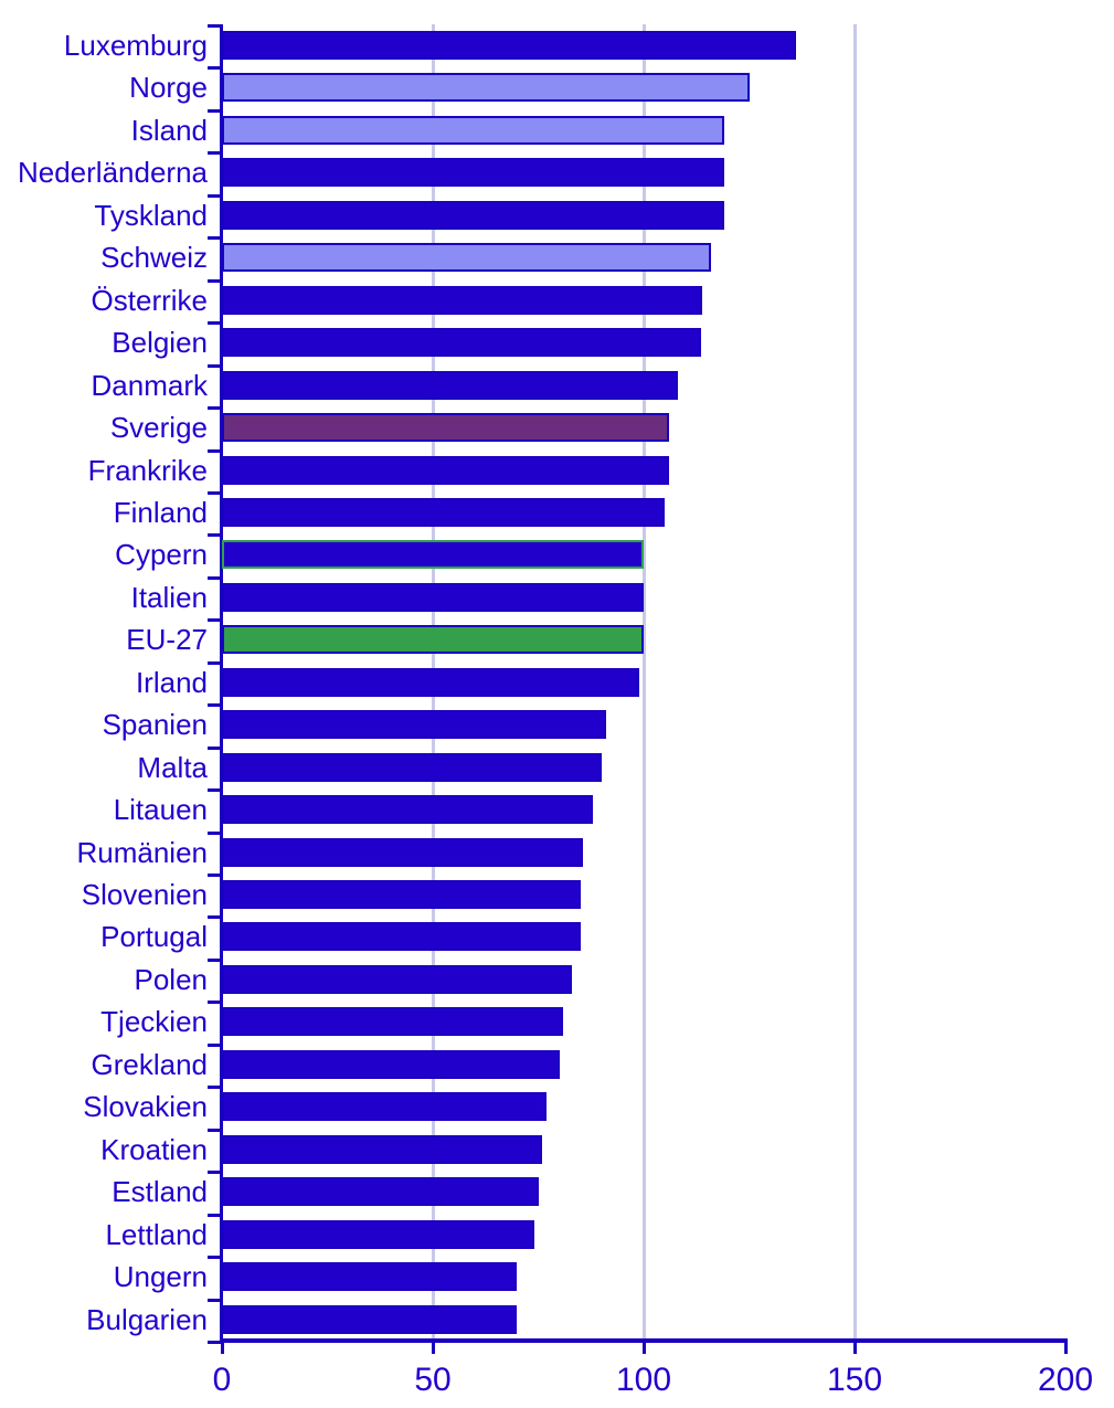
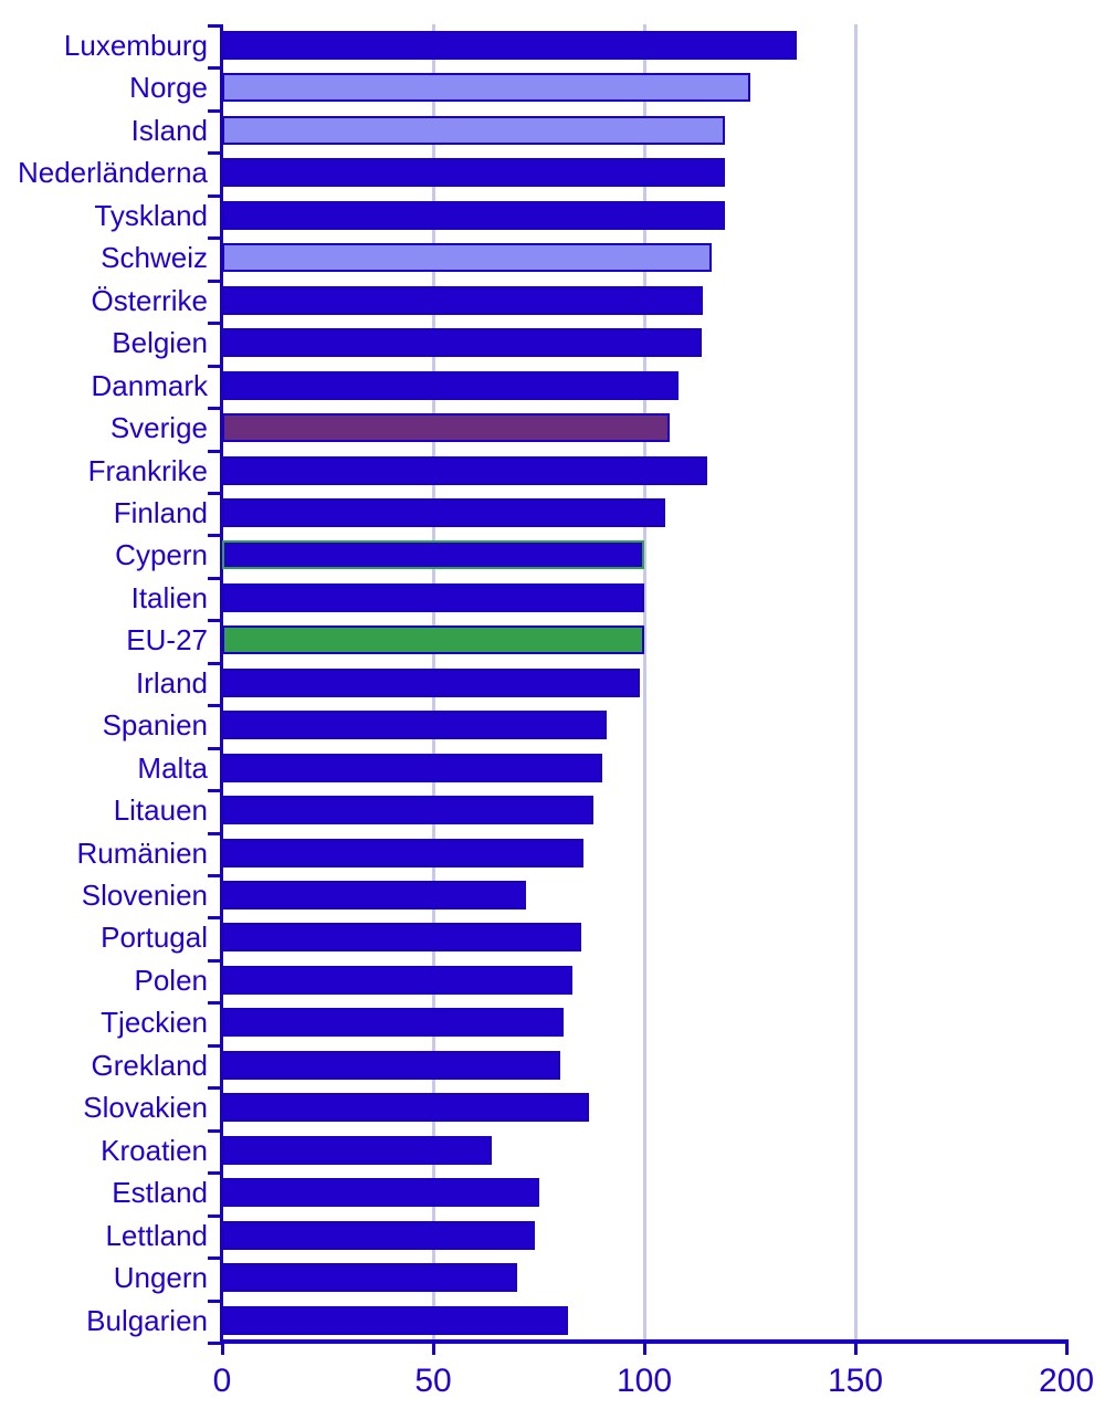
Frankrike: 106 -> 115
Slovenien: 85 -> 72
Slovakien: 77 -> 87
Kroatien: 76 -> 64
Bulgarien: 70 -> 82
